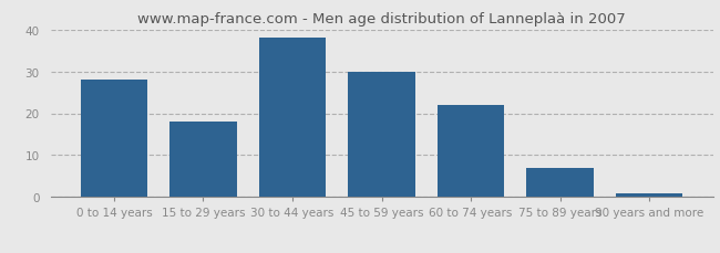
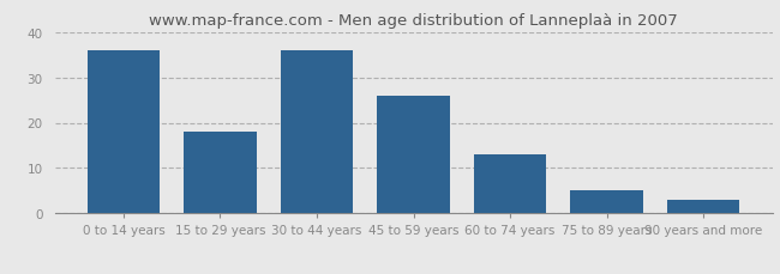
0 to 14 years: 28 -> 36
30 to 44 years: 38 -> 36
45 to 59 years: 30 -> 26
60 to 74 years: 22 -> 13
75 to 89 years: 7 -> 5
90 years and more: 1 -> 3
